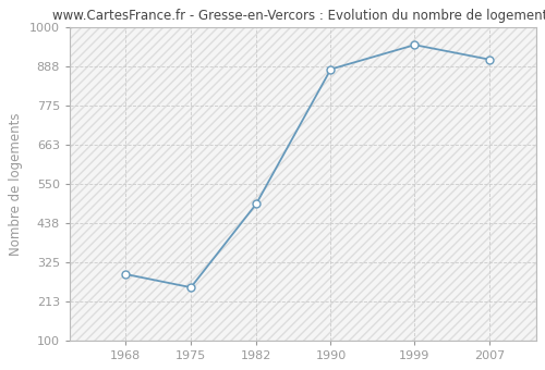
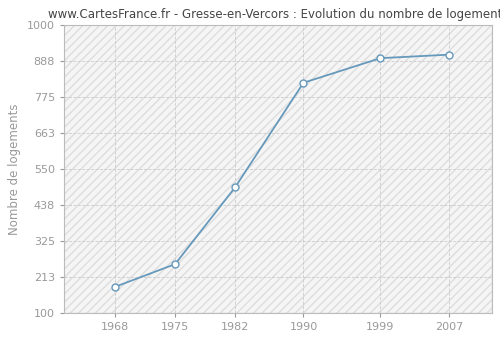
1968: 290 -> 181
1990: 880 -> 820
1999: 950 -> 897
